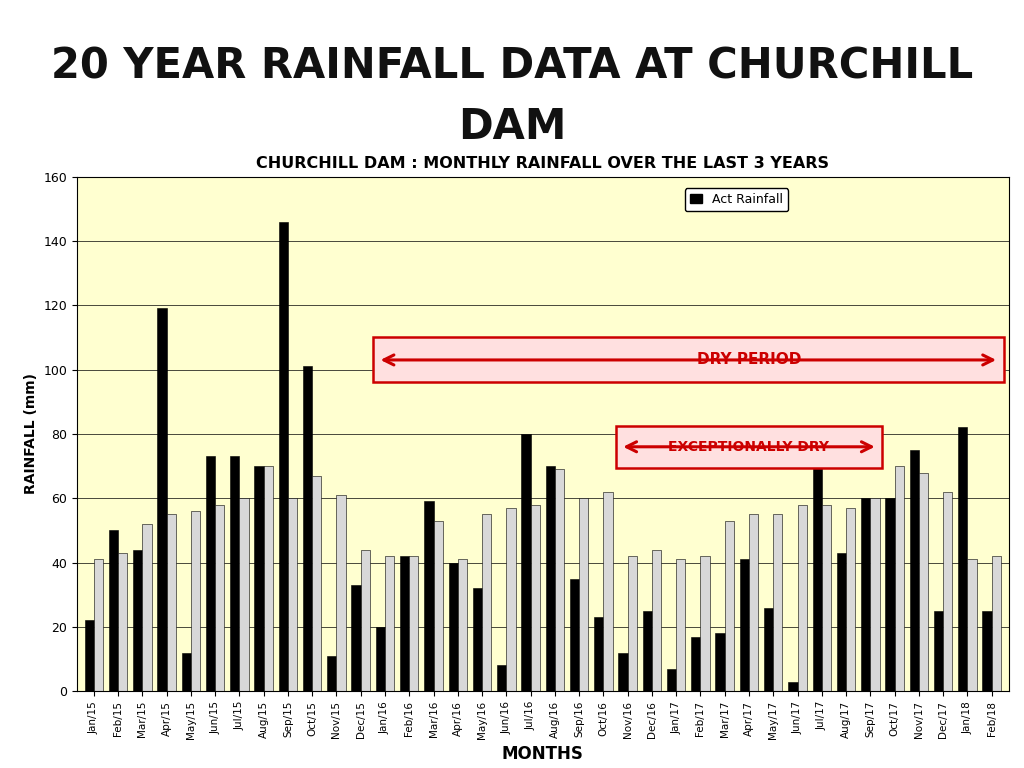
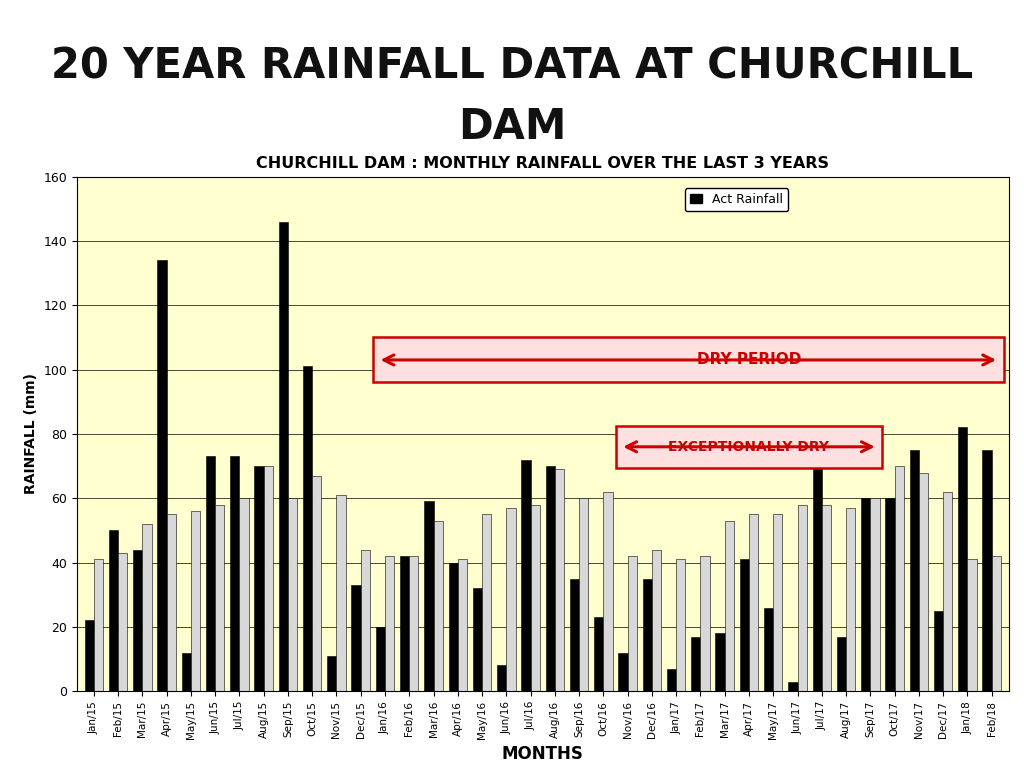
Act Rainfall/Apr/15: 119 -> 134
Act Rainfall/Jul/16: 80 -> 72
Act Rainfall/Dec/16: 25 -> 35
Act Rainfall/Aug/17: 43 -> 17
Act Rainfall/Feb/18: 25 -> 75
